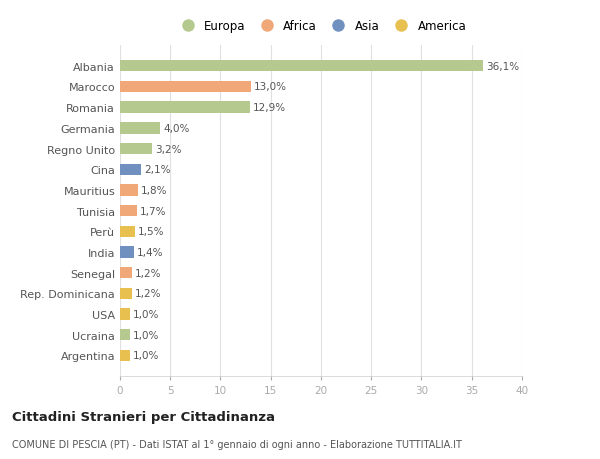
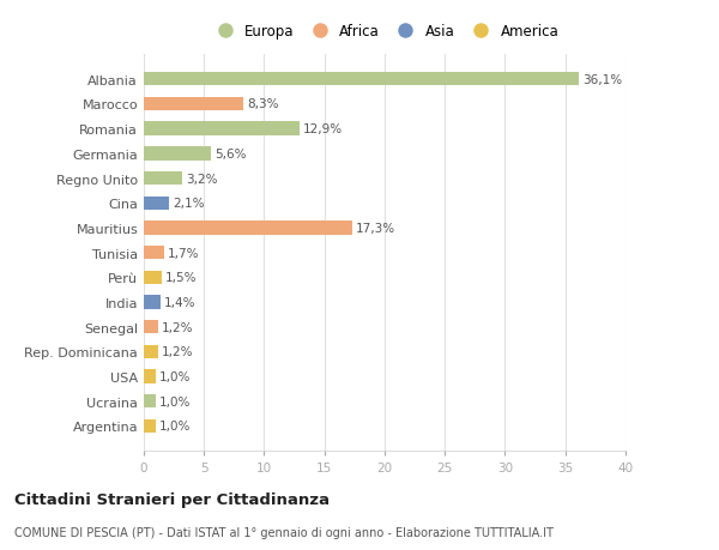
Marocco: 13,0% -> 8,3%
Germania: 4,0% -> 5,6%
Mauritius: 1,8% -> 17,3%
